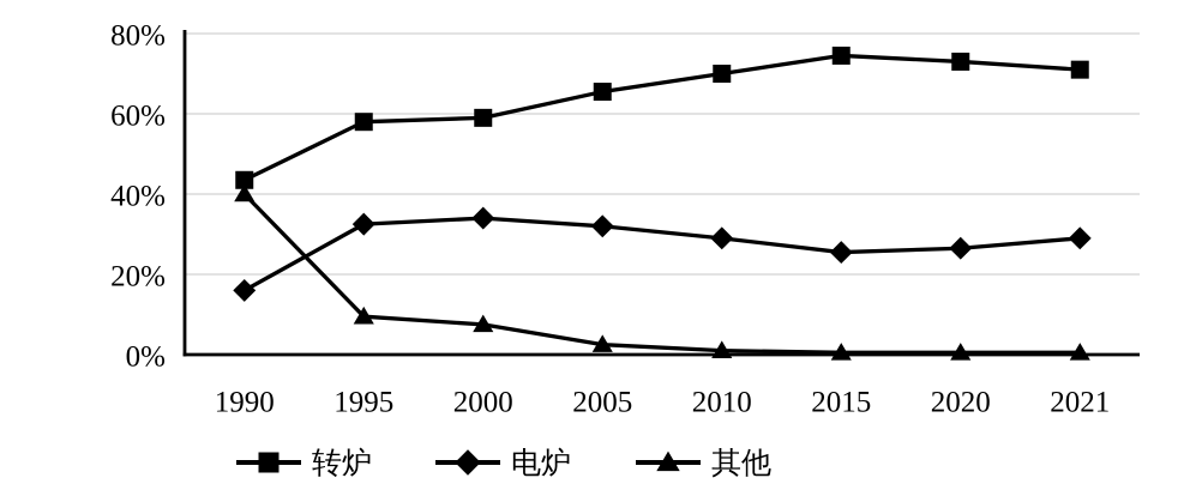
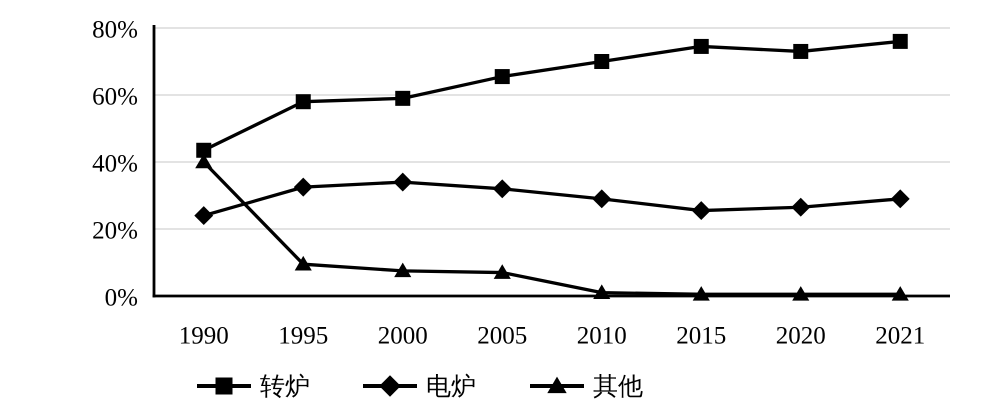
电炉/1990: 16% -> 24%
其他/2005: 2% -> 7%
转炉/2021: 71% -> 76%
